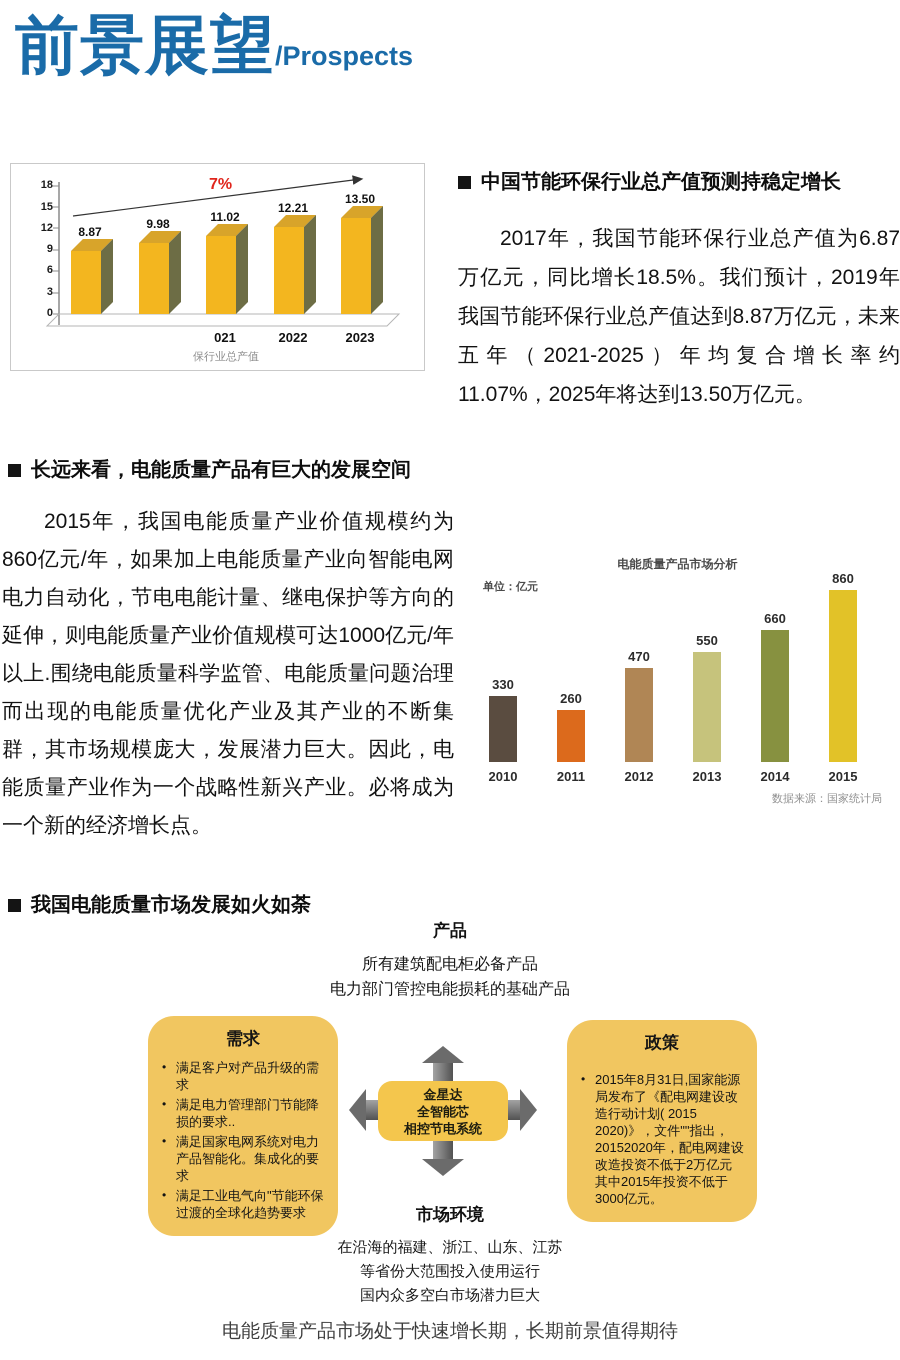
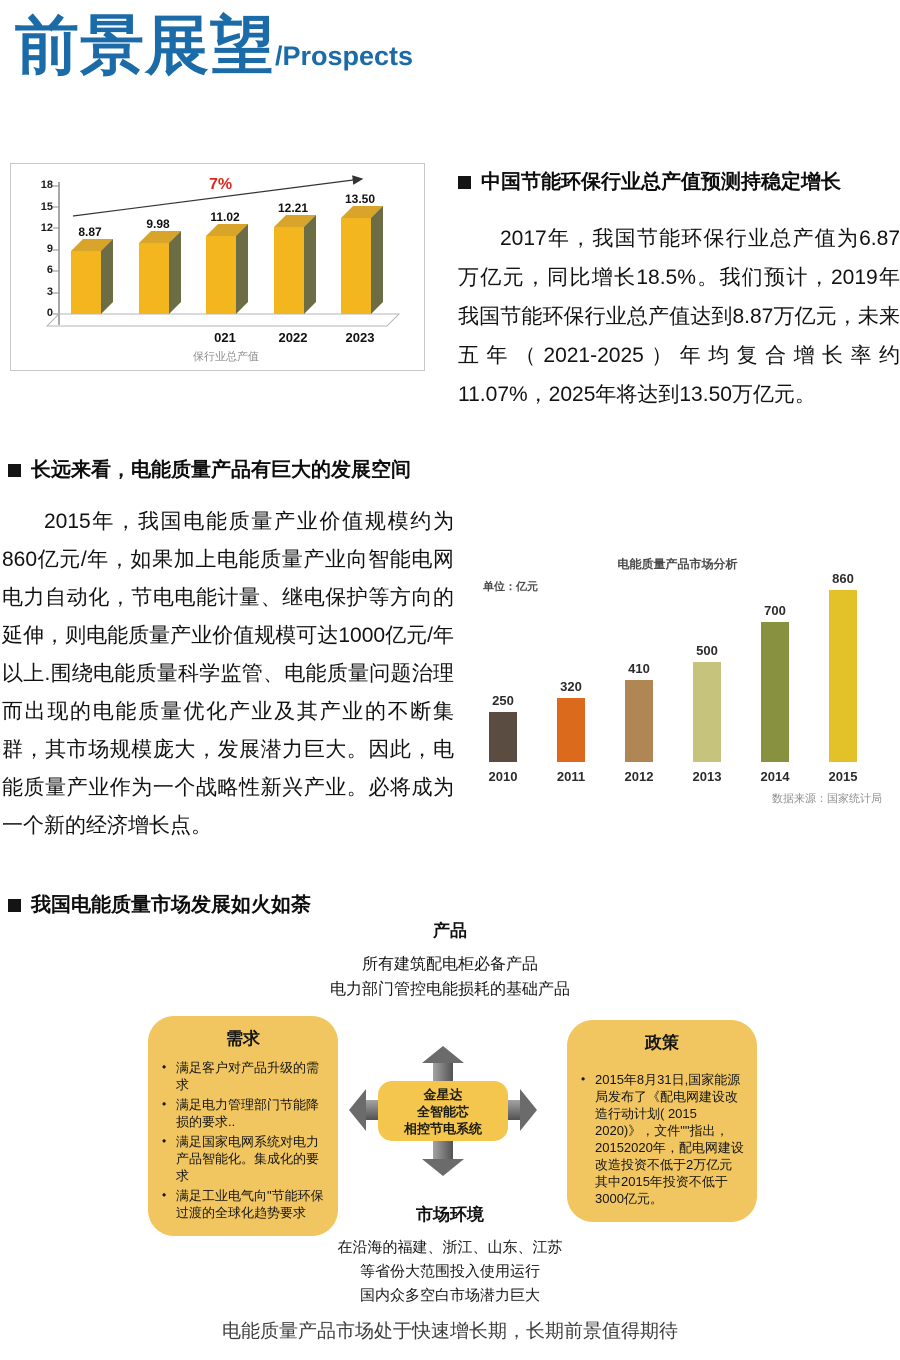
电能质量产品市场分析/2010: 330 -> 250
电能质量产品市场分析/2011: 260 -> 320
电能质量产品市场分析/2012: 470 -> 410
电能质量产品市场分析/2013: 550 -> 500
电能质量产品市场分析/2014: 660 -> 700
